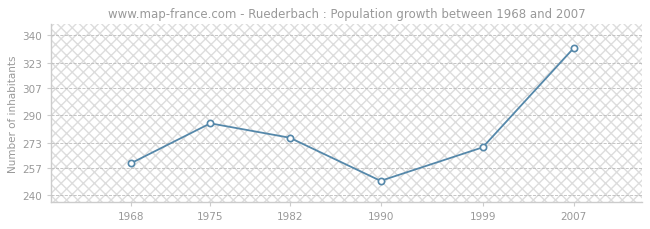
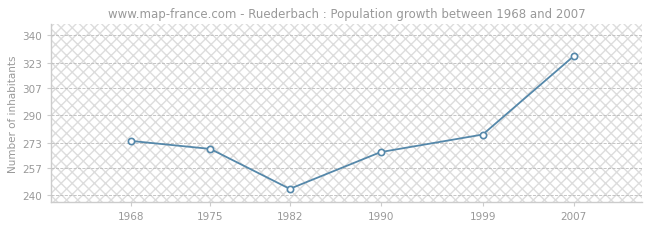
1968: 260 -> 274
1975: 285 -> 269
1982: 276 -> 244
1990: 249 -> 267
1999: 270 -> 278
2007: 332 -> 327
